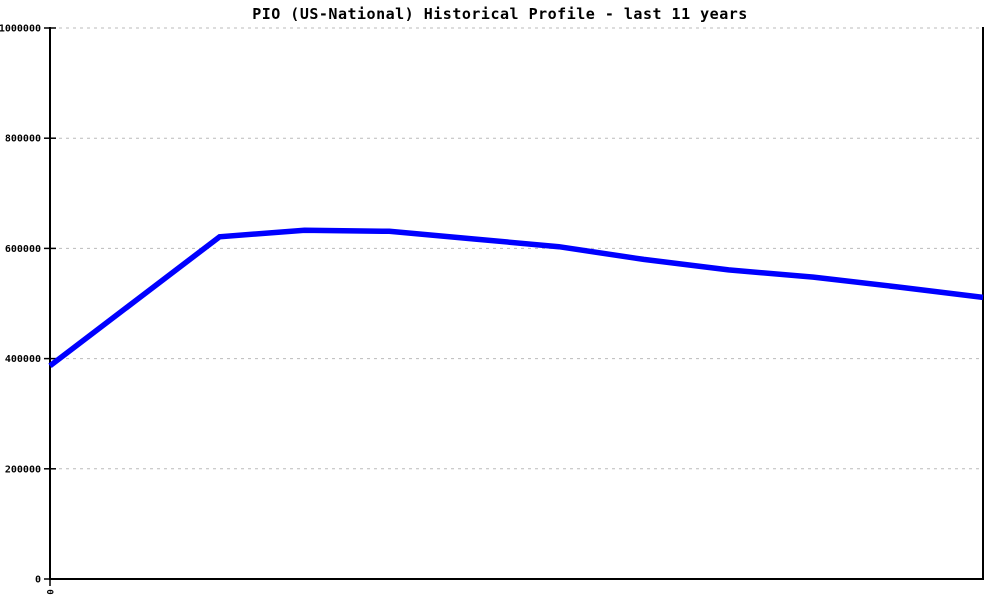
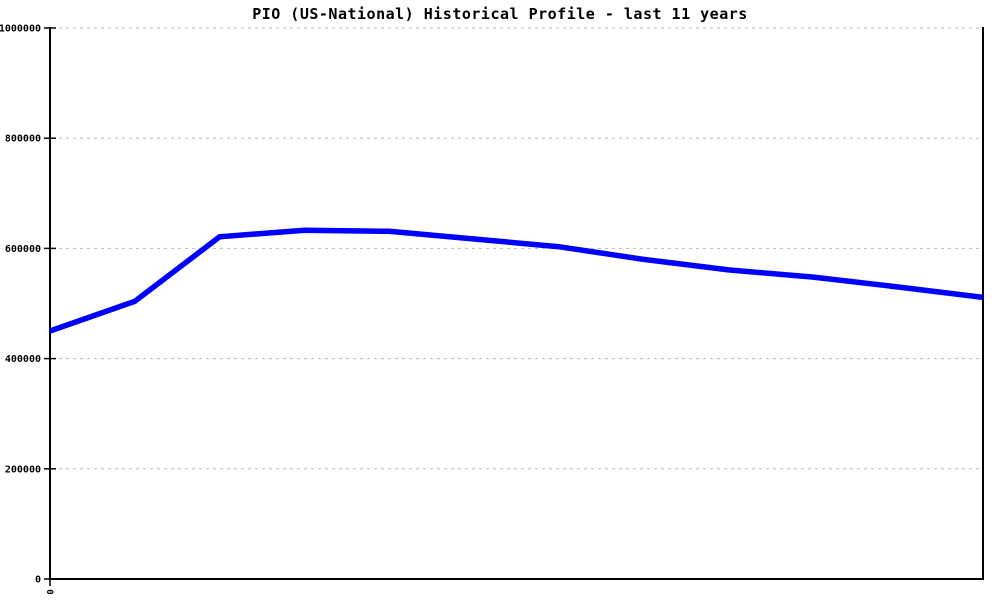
0: 390000 -> 450000
